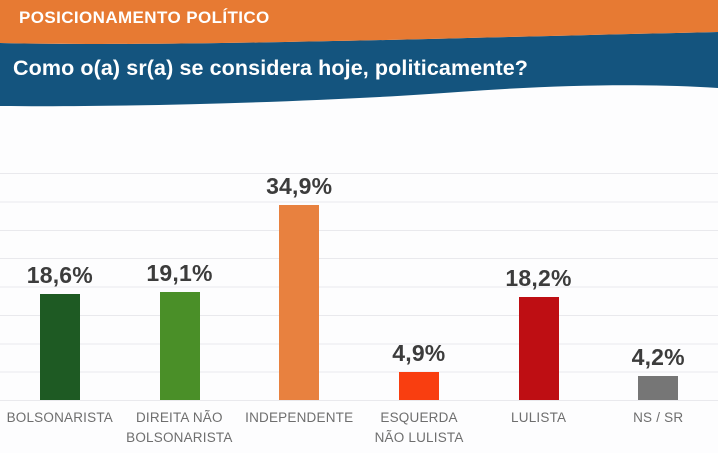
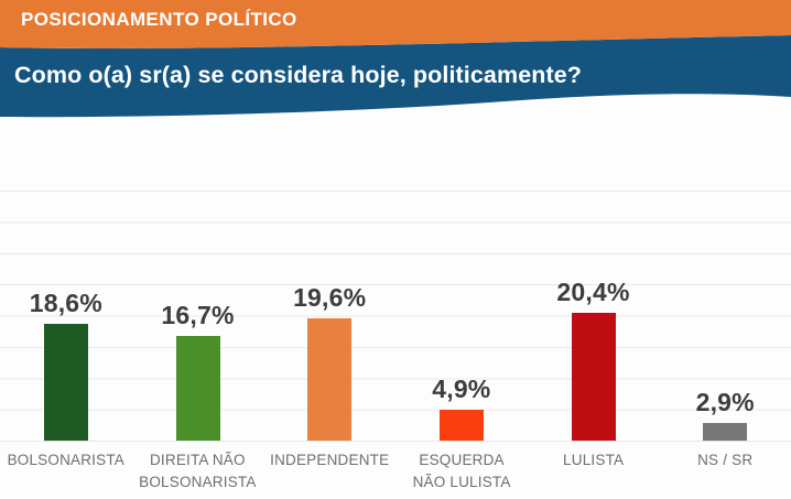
DIREITA NÃO BOLSONARISTA: 19,1% -> 16,7%
INDEPENDENTE: 34,9% -> 19,6%
LULISTA: 18,2% -> 20,4%
NS / SR: 4,2% -> 2,9%
